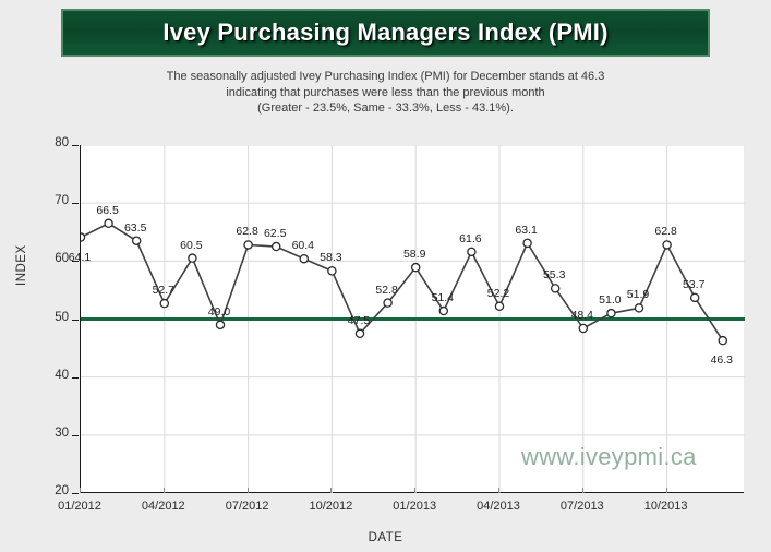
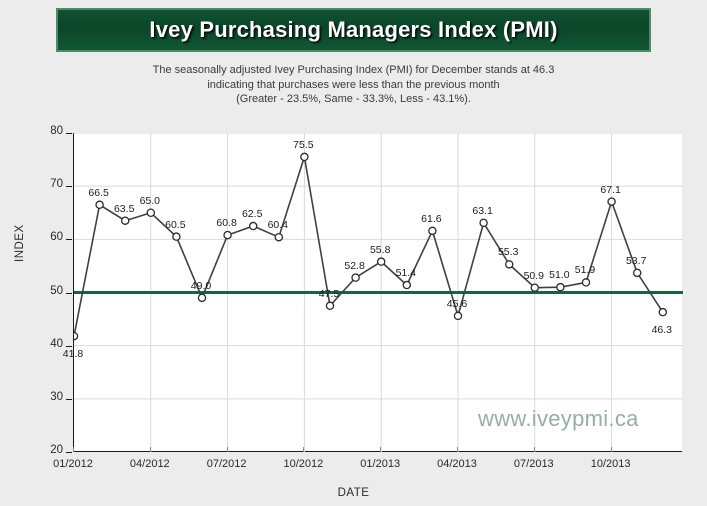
01/2012: 64.1 -> 41.8
04/2012: 52.7 -> 65.0
07/2012: 62.8 -> 60.8
10/2012: 58.3 -> 75.5
01/2013: 58.9 -> 55.8
04/2013: 52.2 -> 45.6
07/2013: 48.4 -> 50.9
10/2013: 62.8 -> 67.1
